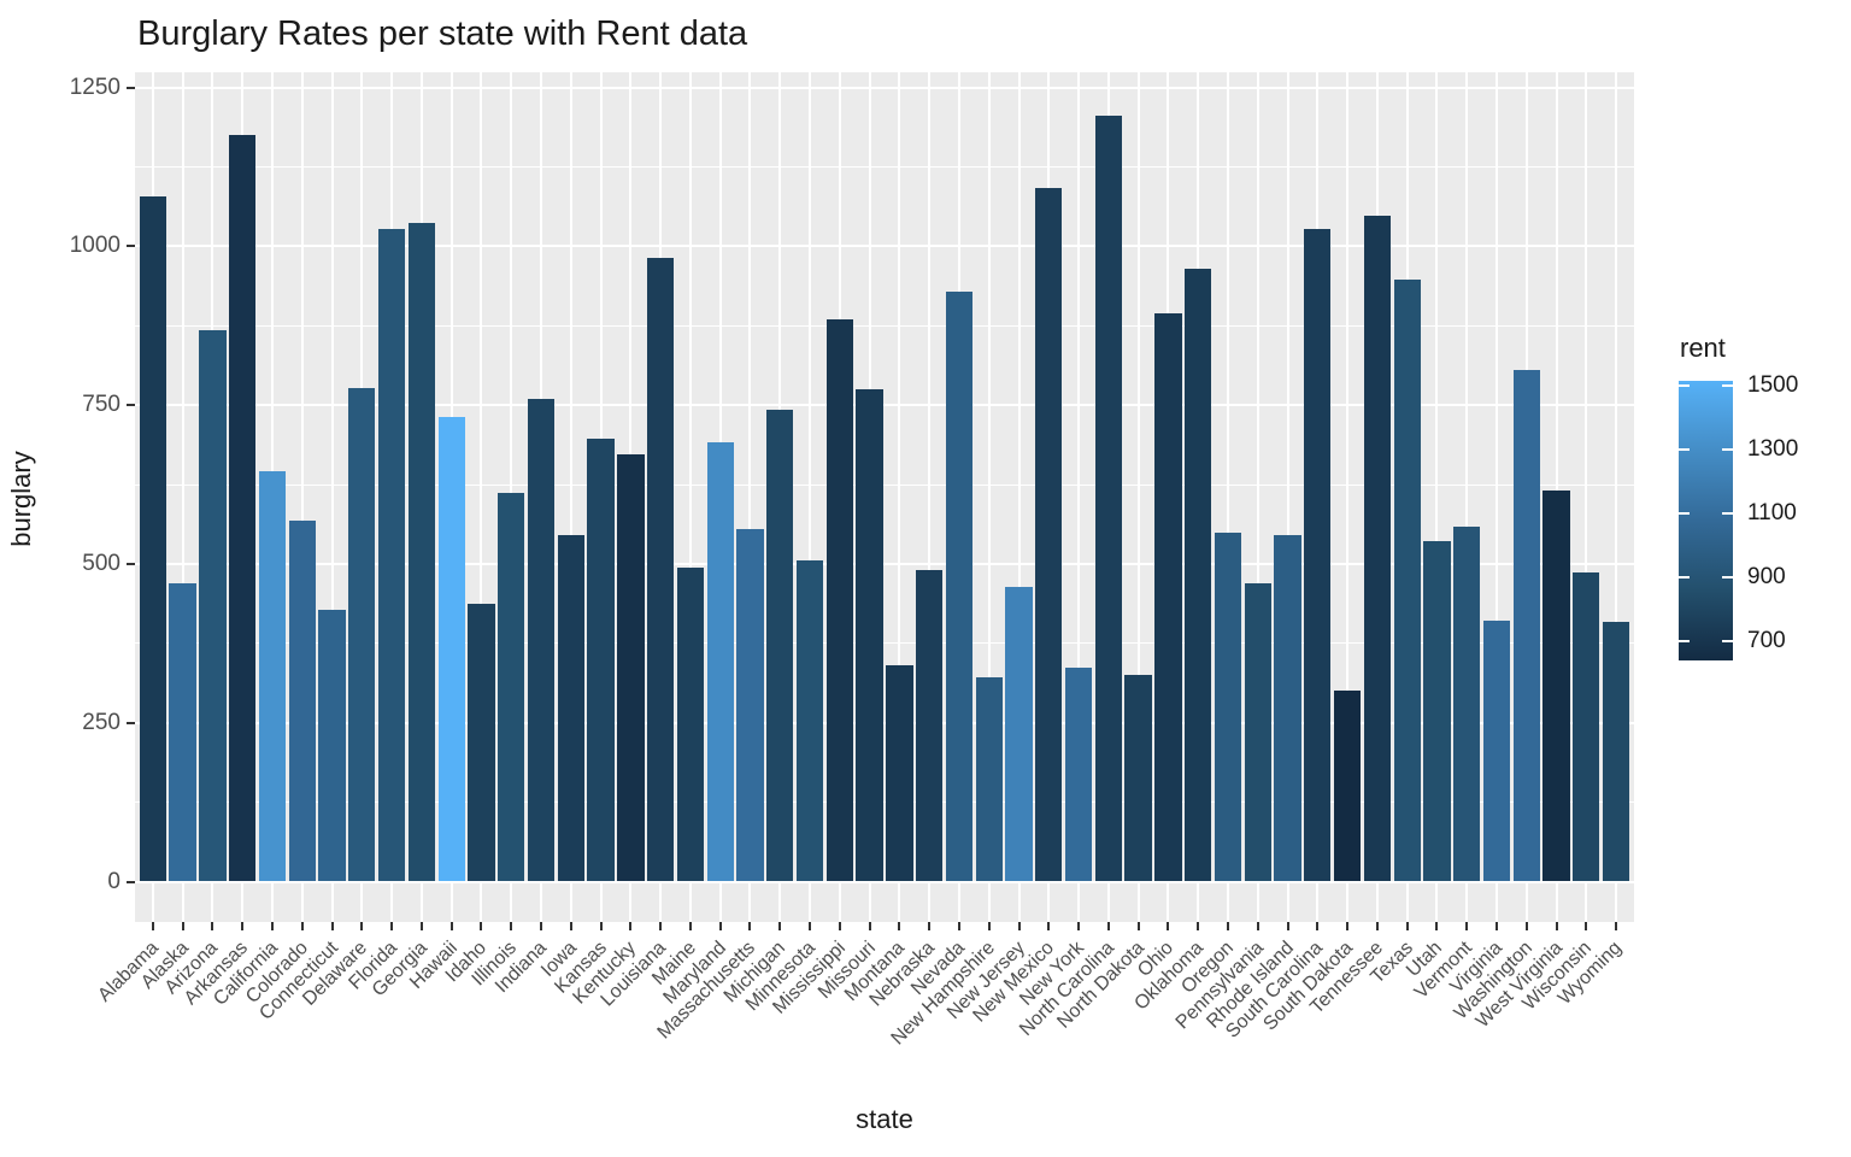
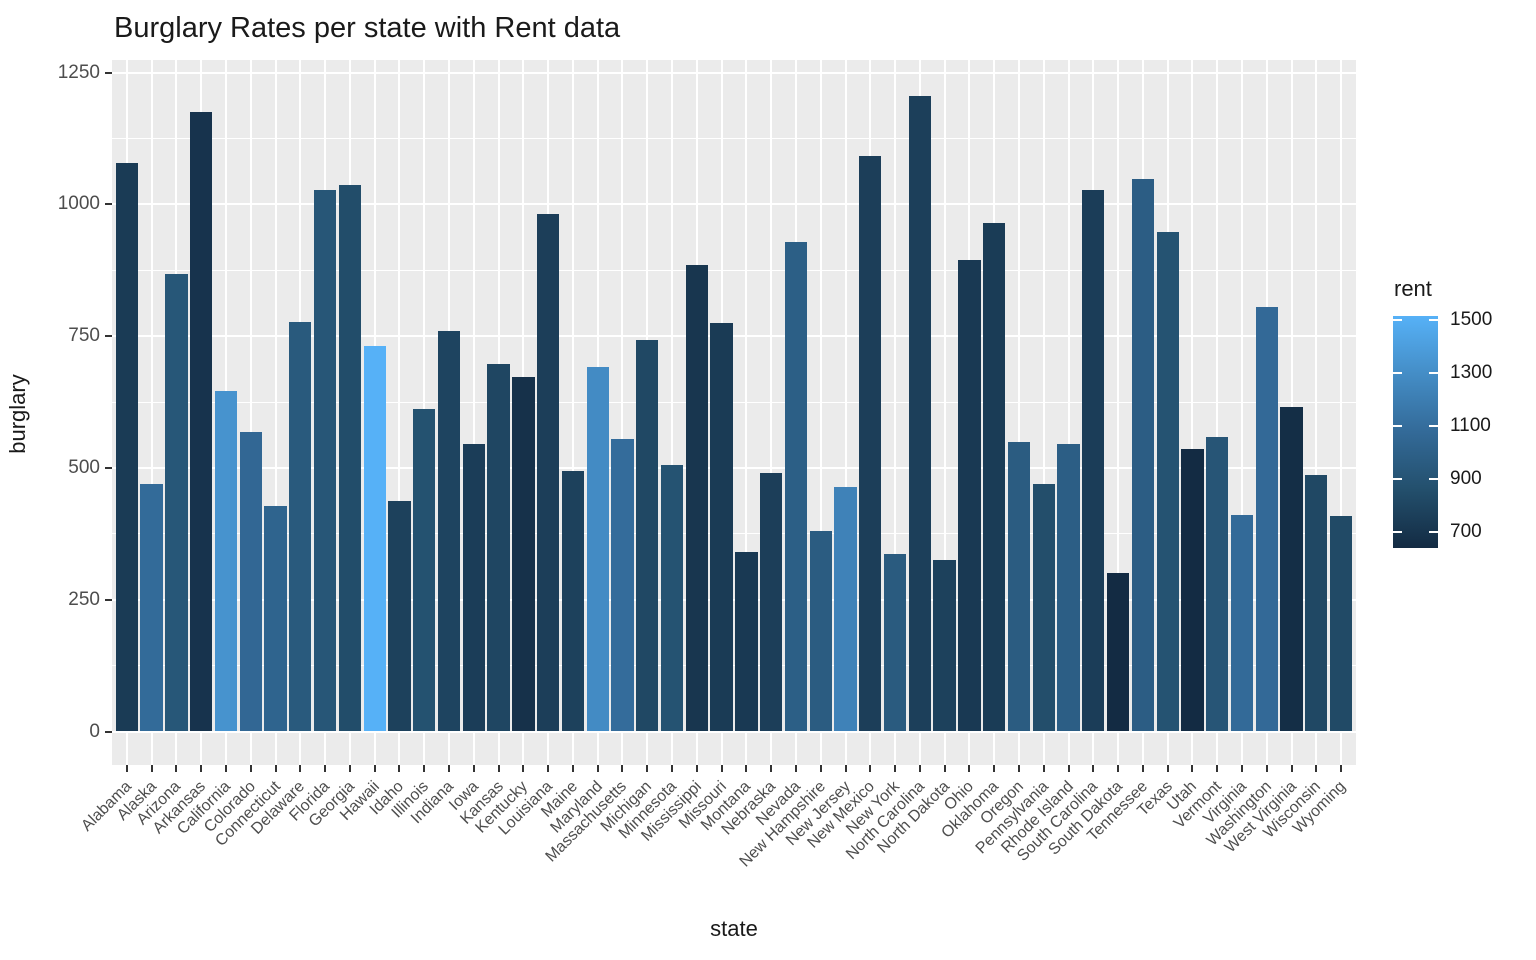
burglary/New Hampshire: 320 -> 380
rent/New York: 1080 -> 950
rent/Tennessee: 720 -> 970
rent/Utah: 860 -> 400
